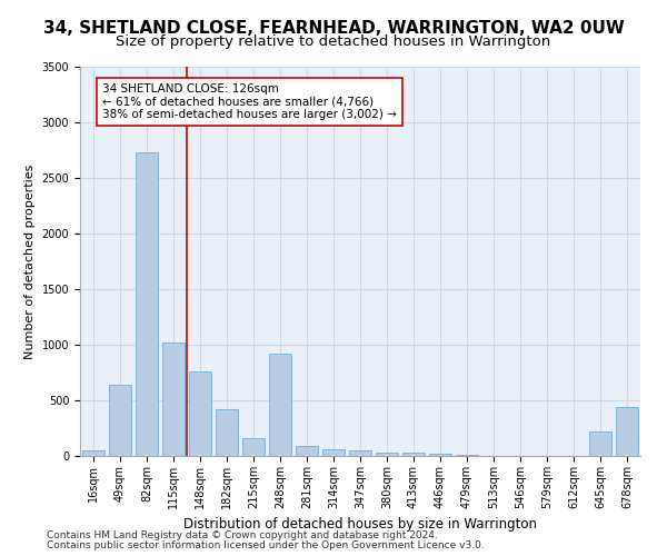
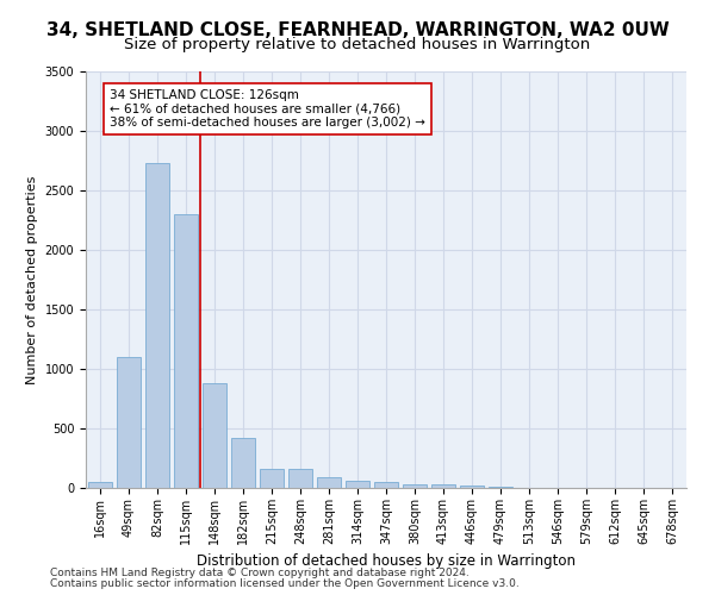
49sqm: 640 -> 1100
115sqm: 1020 -> 2300
148sqm: 760 -> 880
248sqm: 920 -> 160
645sqm: 220 -> 0
678sqm: 440 -> 0
